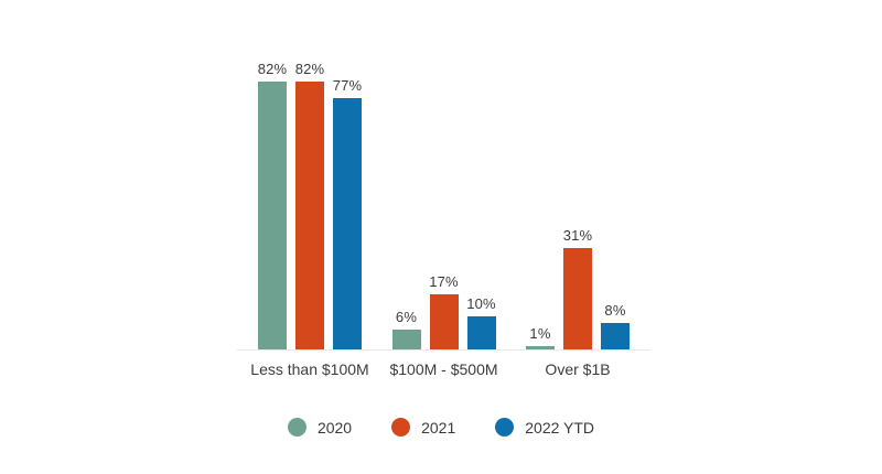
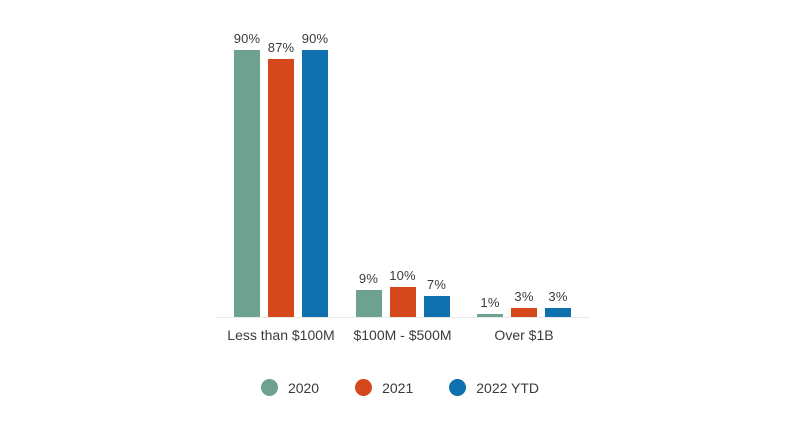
2020/Less than $100M: 82% -> 90%
2021/Less than $100M: 82% -> 87%
2022 YTD/Less than $100M: 77% -> 90%
2020/$100M - $500M: 6% -> 9%
2021/$100M - $500M: 17% -> 10%
2022 YTD/$100M - $500M: 10% -> 7%
2021/Over $1B: 31% -> 3%
2022 YTD/Over $1B: 8% -> 3%
